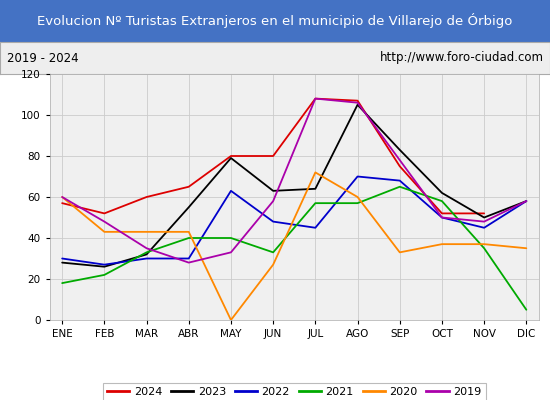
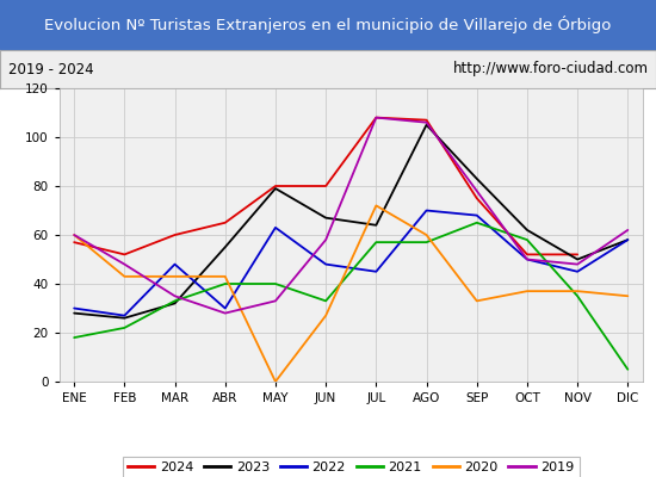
2022/MAR: 30 -> 48
2023/JUN: 63 -> 67
2019/DIC: 58 -> 62
